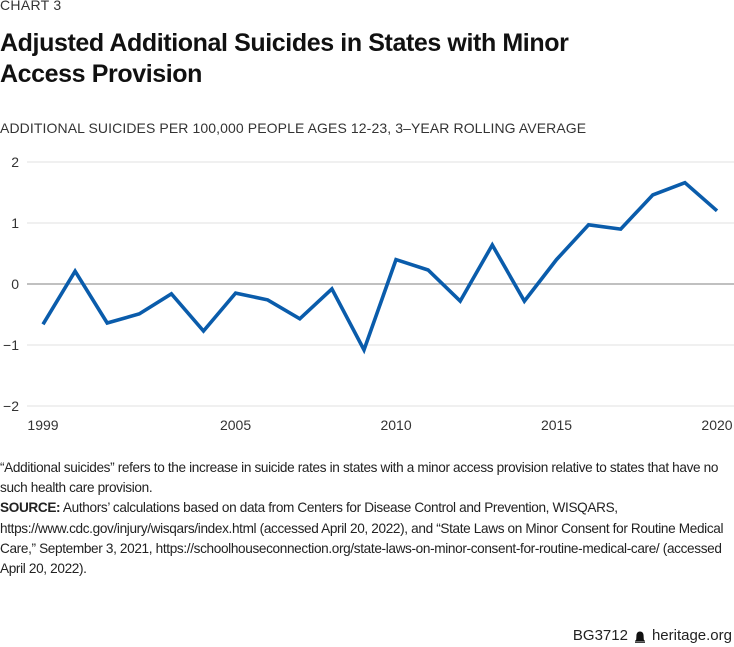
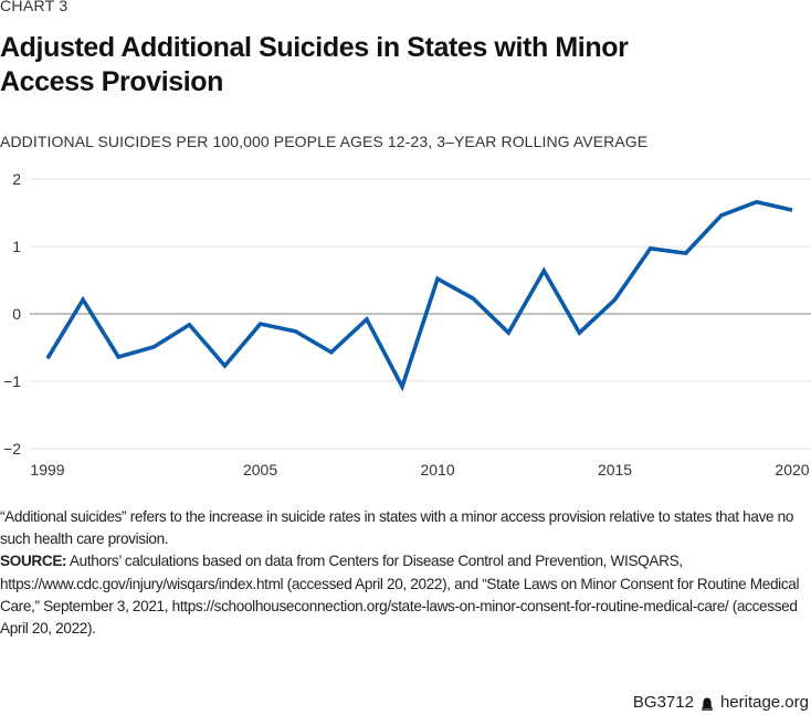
2010: 0.4 -> 0.5
2015: 0.4 -> 0.2
2020: 1.2 -> 1.5
